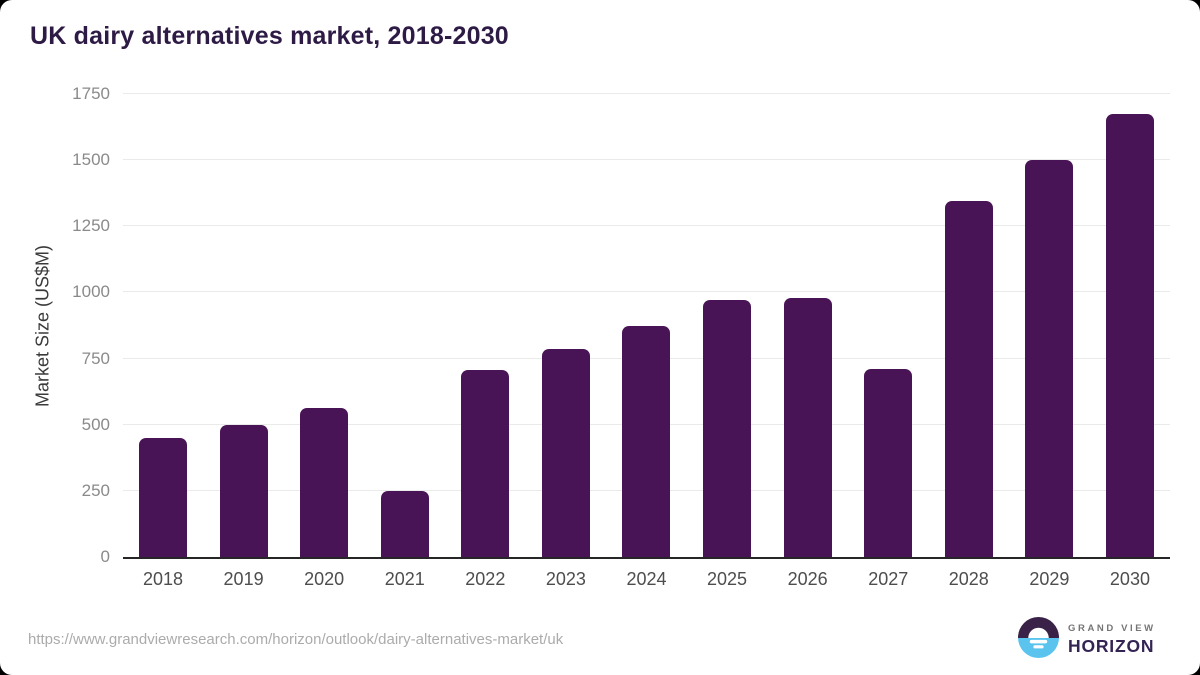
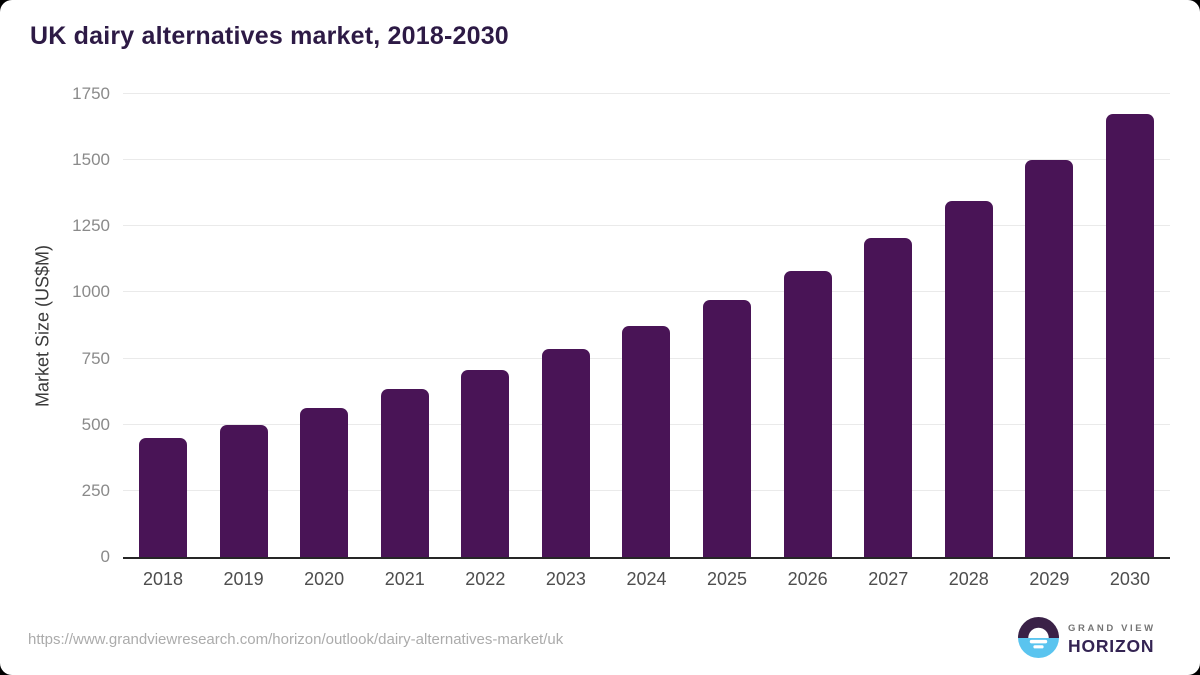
2021: 250 -> 640
2026: 980 -> 1080
2027: 710 -> 1200
